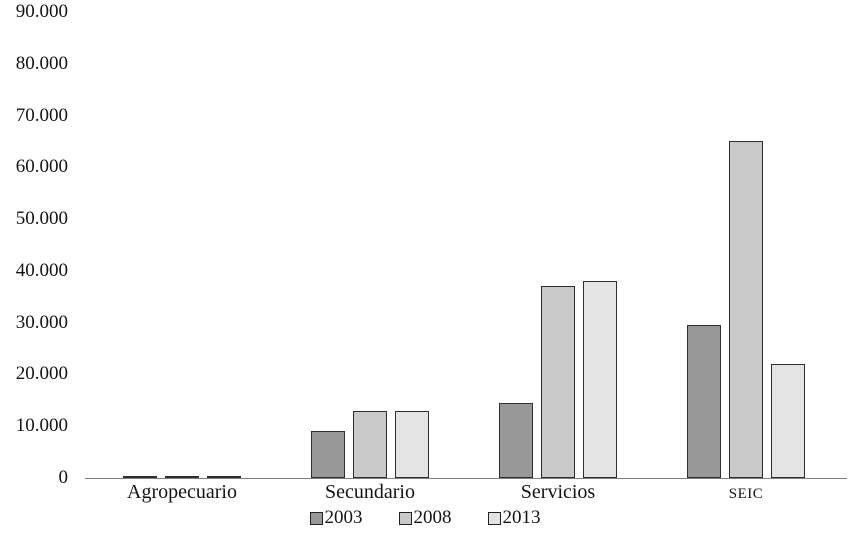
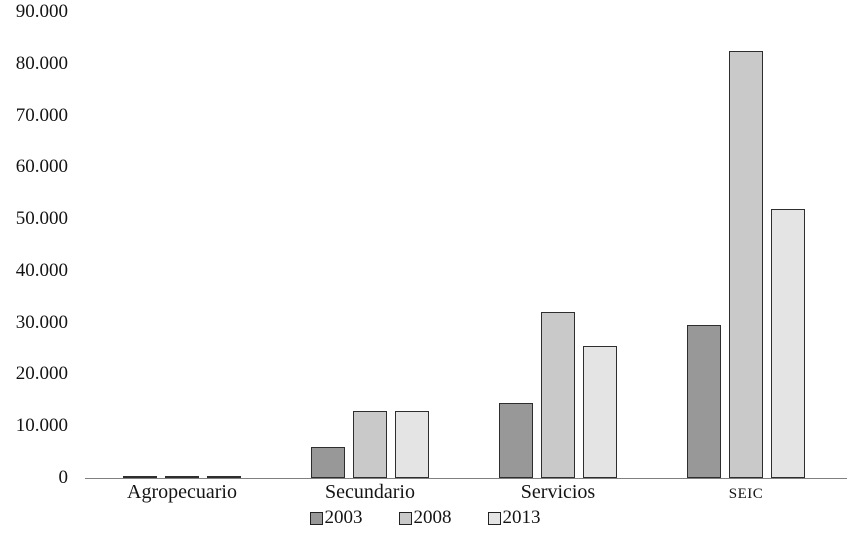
2003/Secundario: 9000 -> 6000
2008/Servicios: 37000 -> 32000
2013/Servicios: 38000 -> 26000
2008/SEIC: 65000 -> 82000
2013/SEIC: 22000 -> 52000
